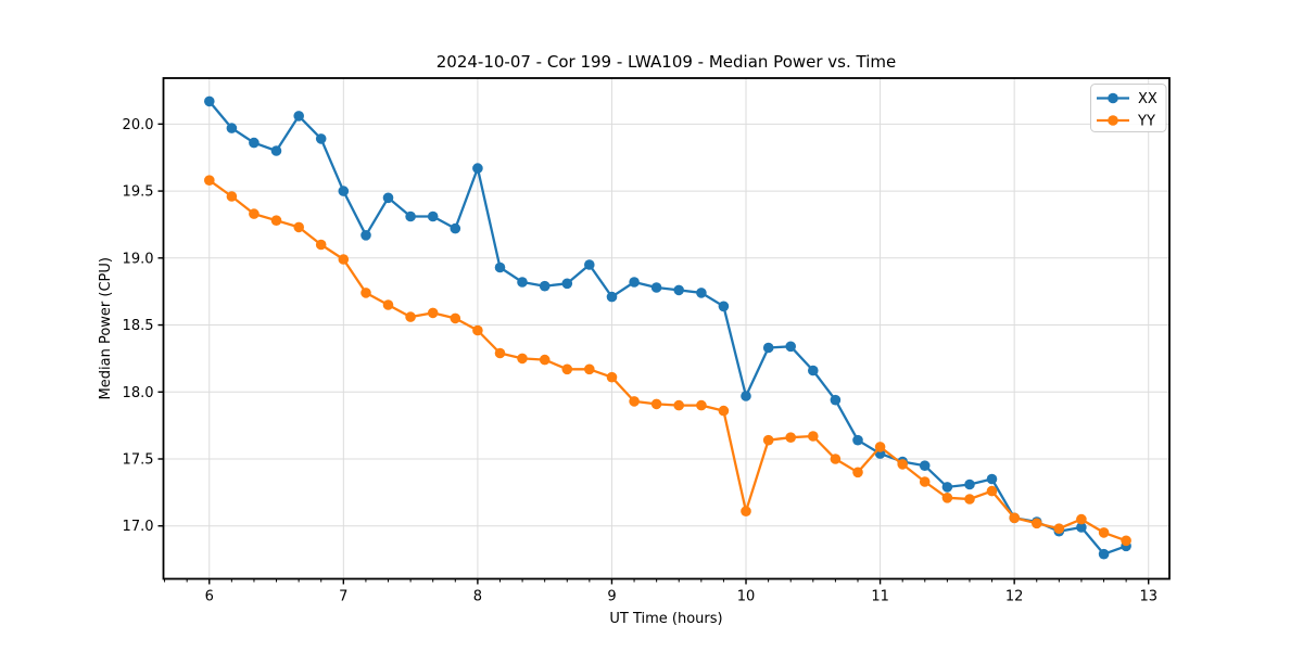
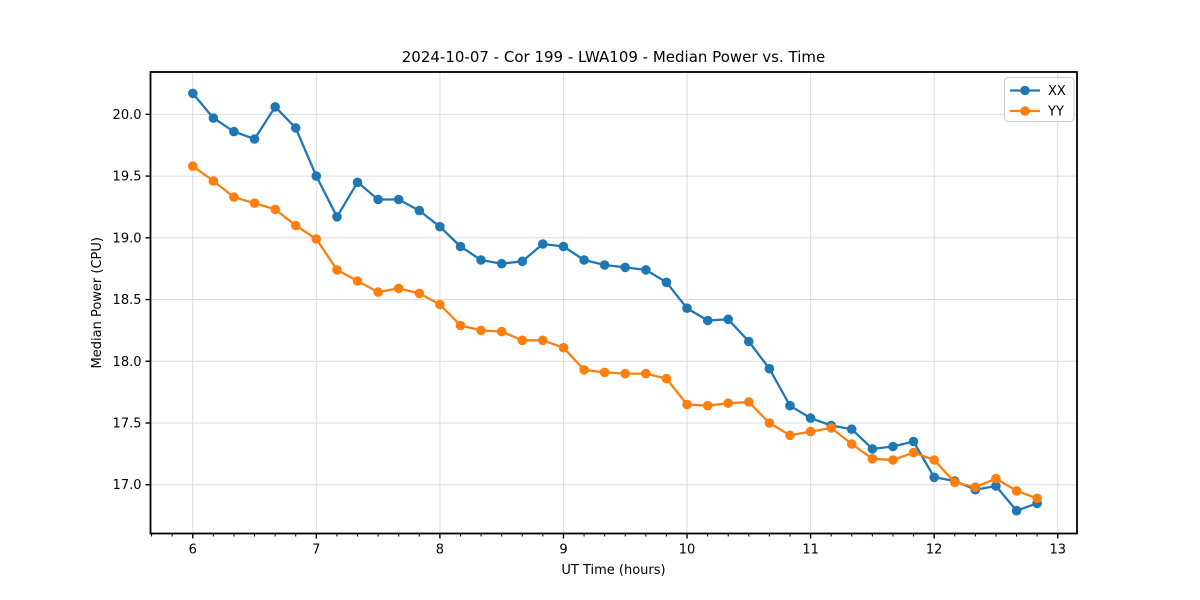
XX/8: 19.67 -> 19.09
XX/9: 18.71 -> 18.93
XX/10: 17.97 -> 18.43
YY/10: 17.11 -> 17.65
YY/11: 17.59 -> 17.43
YY/12: 17.06 -> 17.20
